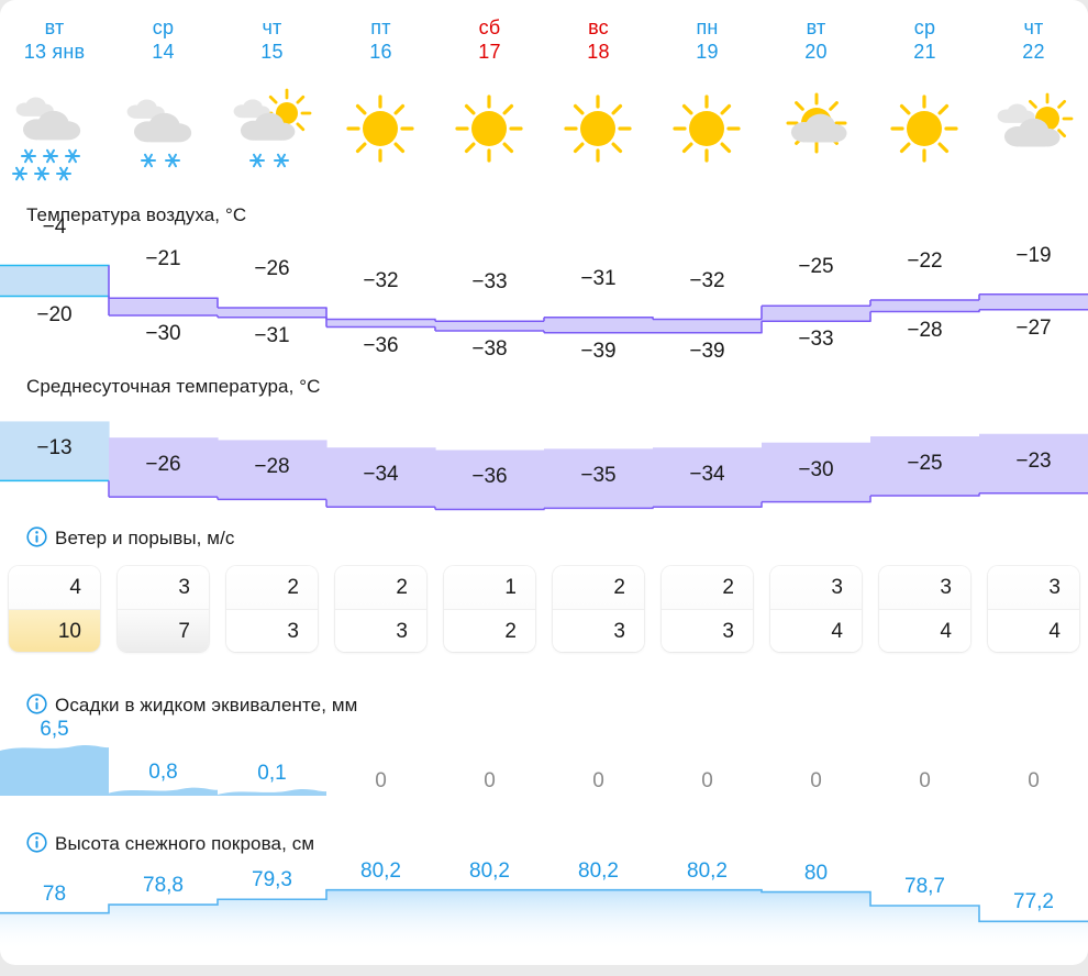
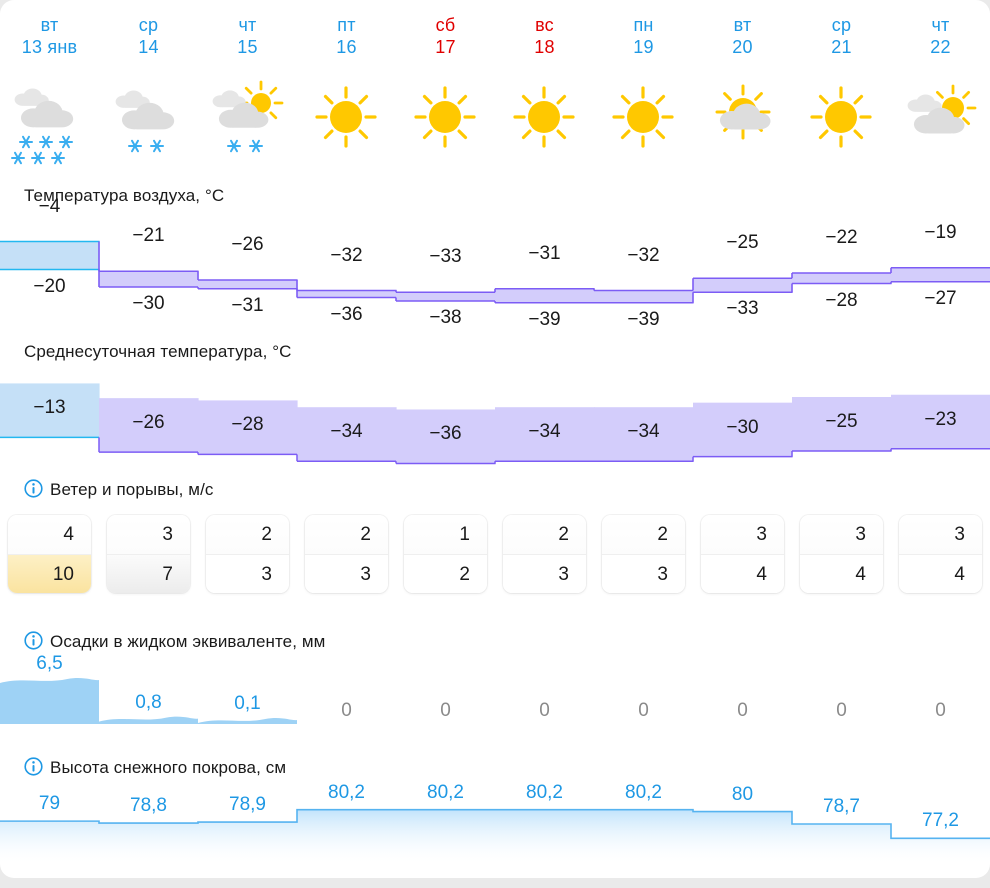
Среднесуточная температура, °C/18: −35 -> −34
Высота снежного покрова, см/13 янв: 78 -> 79
Высота снежного покрова, см/15: 79,3 -> 78,9
